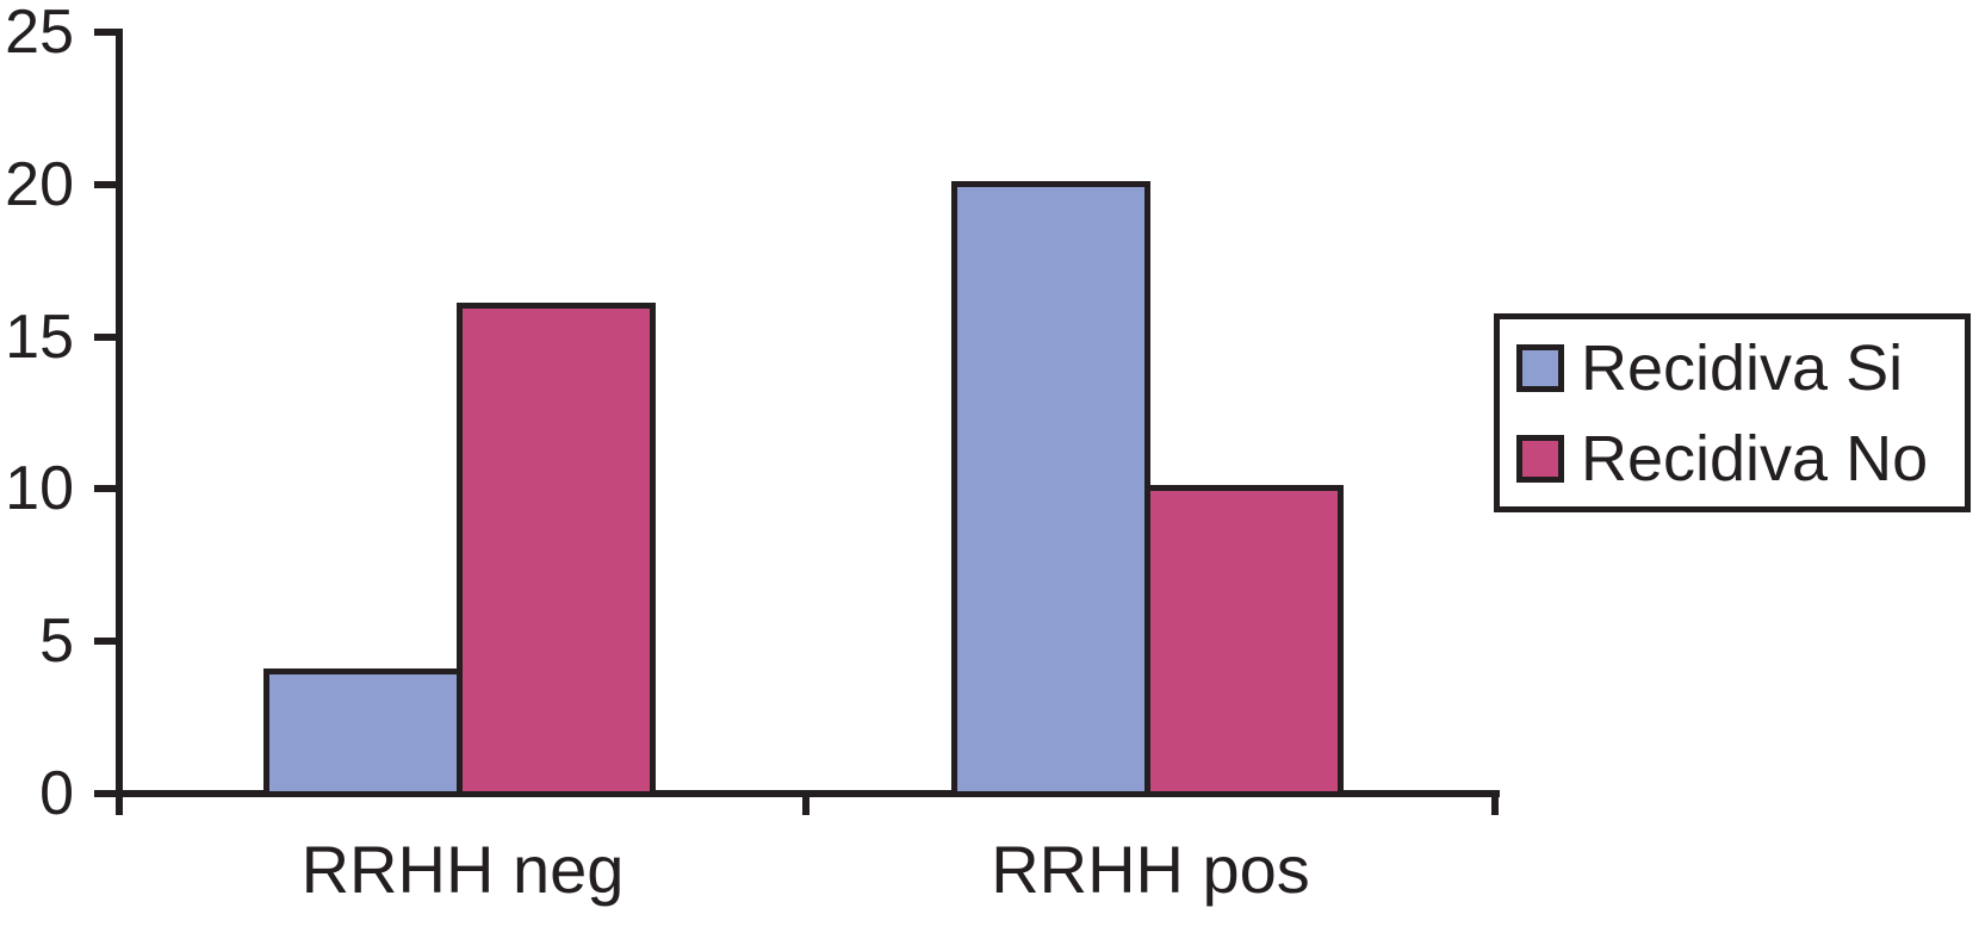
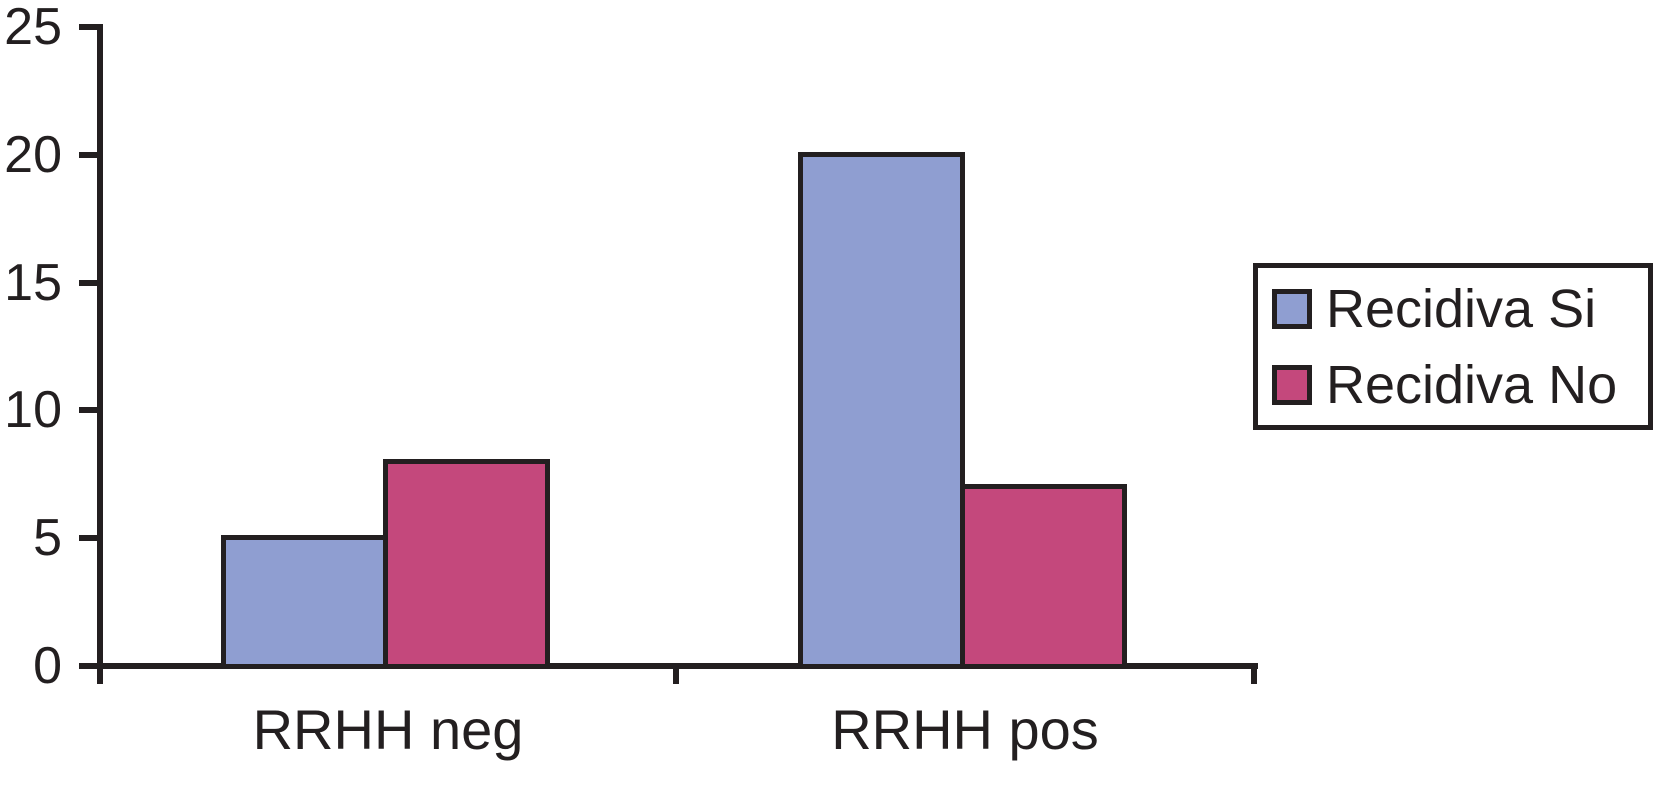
Recidiva Si/RRHH neg: 4 -> 5
Recidiva No/RRHH neg: 16 -> 8
Recidiva No/RRHH pos: 10 -> 7
